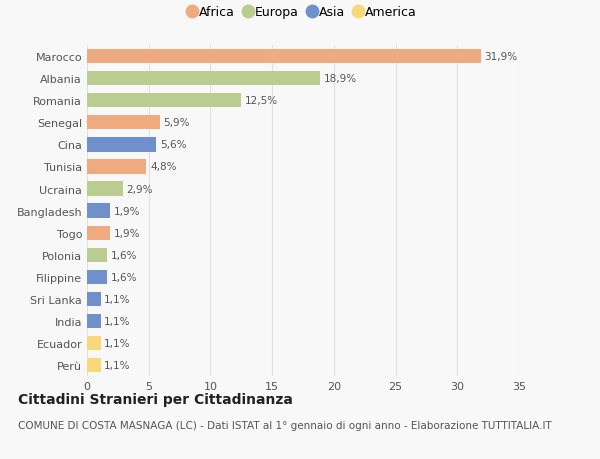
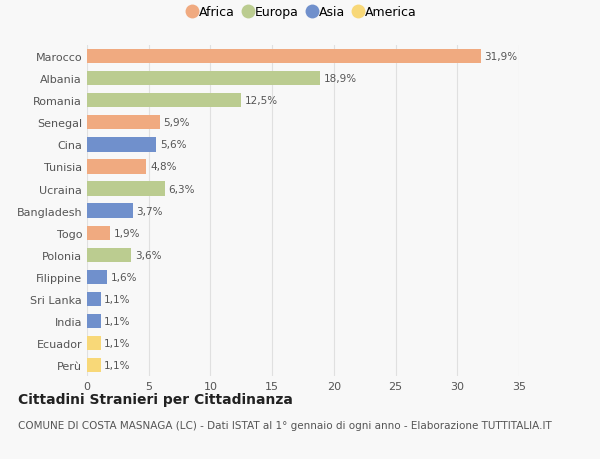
Ucraina: 2,9% -> 6,3%
Bangladesh: 1,9% -> 3,7%
Polonia: 1,6% -> 3,6%
